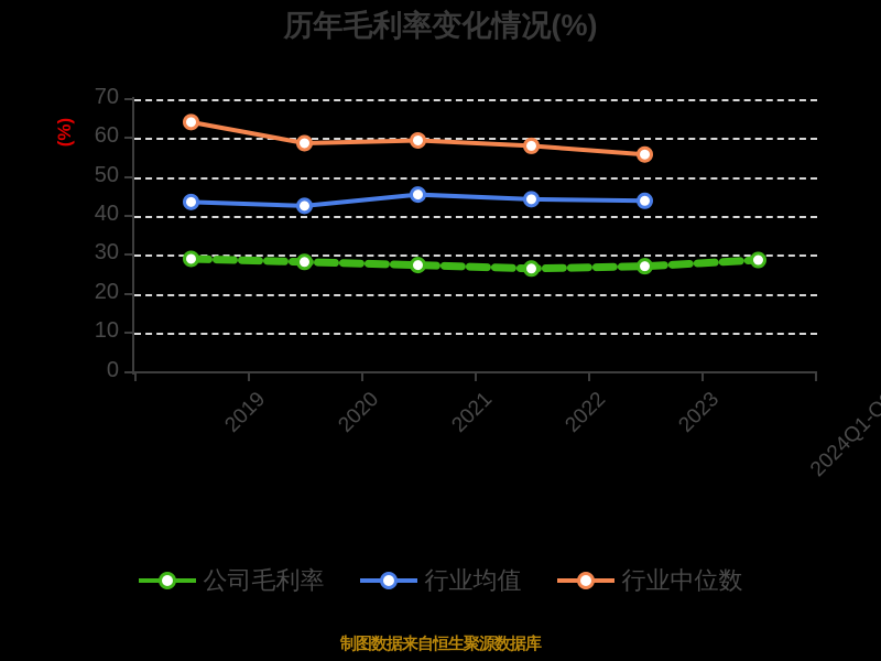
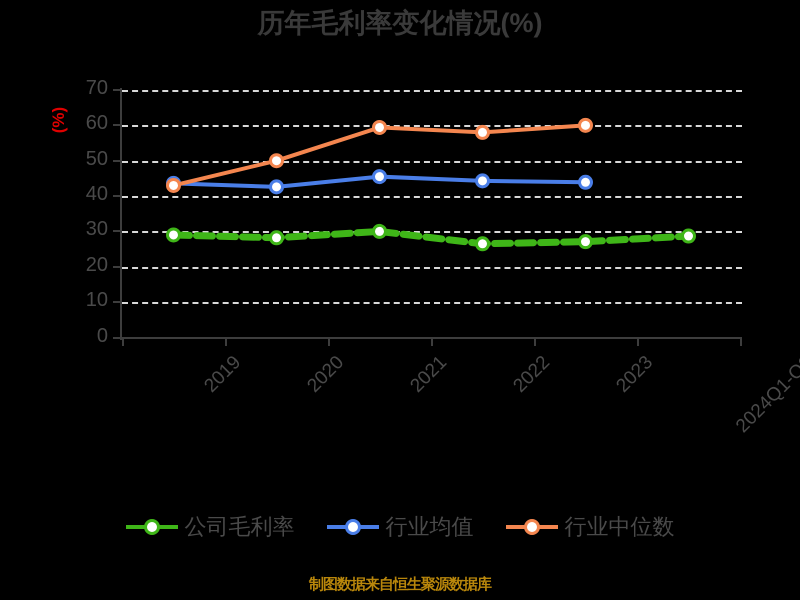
行业中位数/2019: 64 -> 43
行业中位数/2020: 59 -> 50
公司毛利率/2021: 27 -> 30
行业中位数/2023: 56 -> 60
